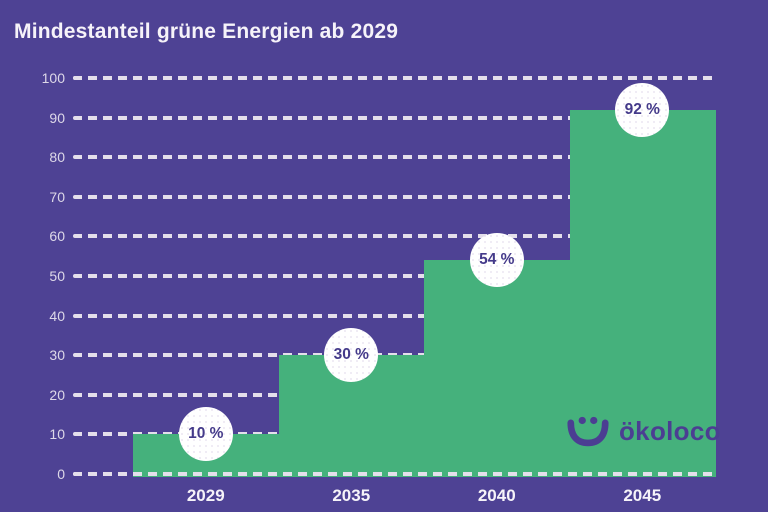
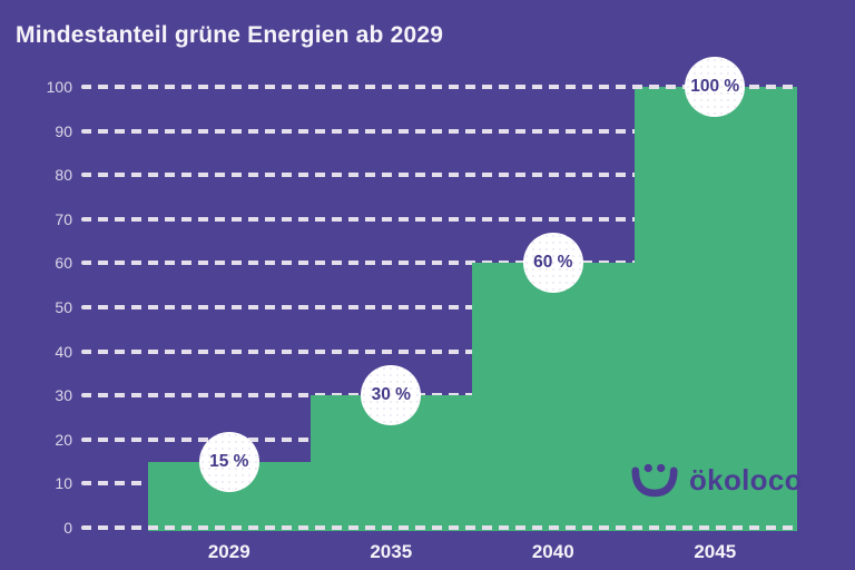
2029: 10 -> 15
2040: 54 -> 60
2045: 92 -> 100
